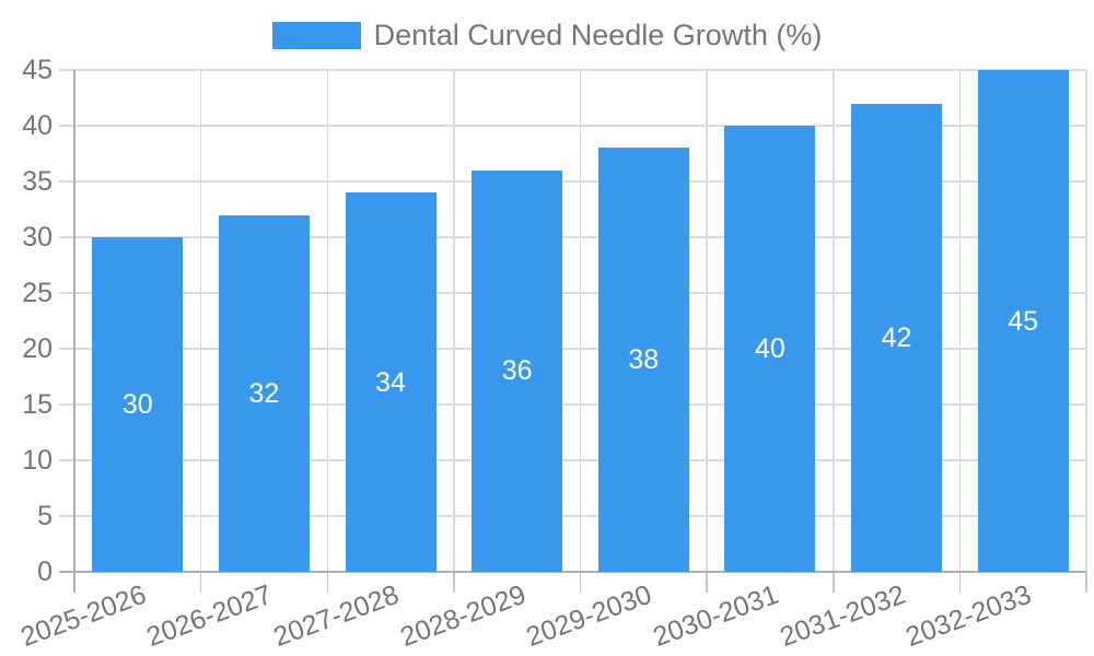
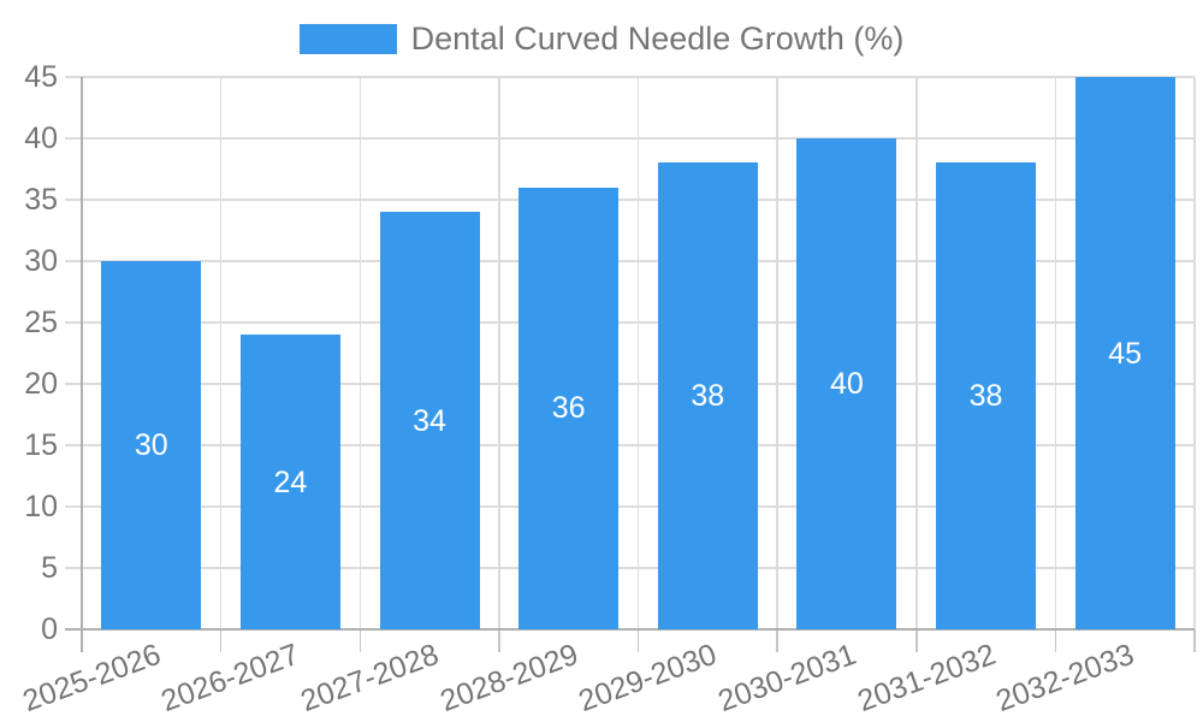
2026-2027: 32 -> 24
2031-2032: 42 -> 38
